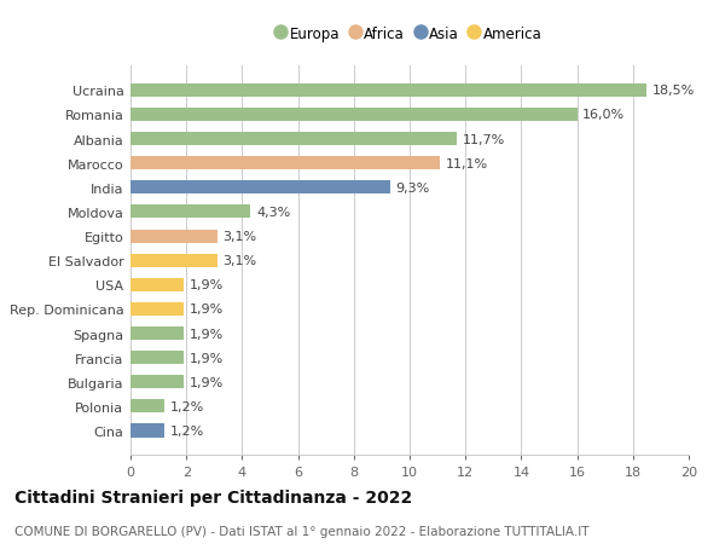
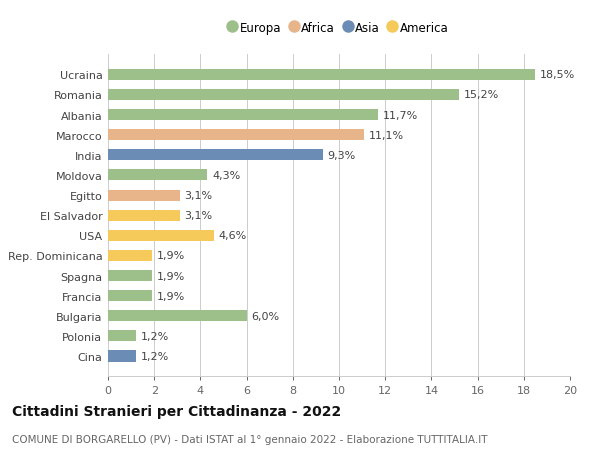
Romania: 16,0% -> 15,2%
USA: 1,9% -> 4,6%
Bulgaria: 1,9% -> 6,0%
